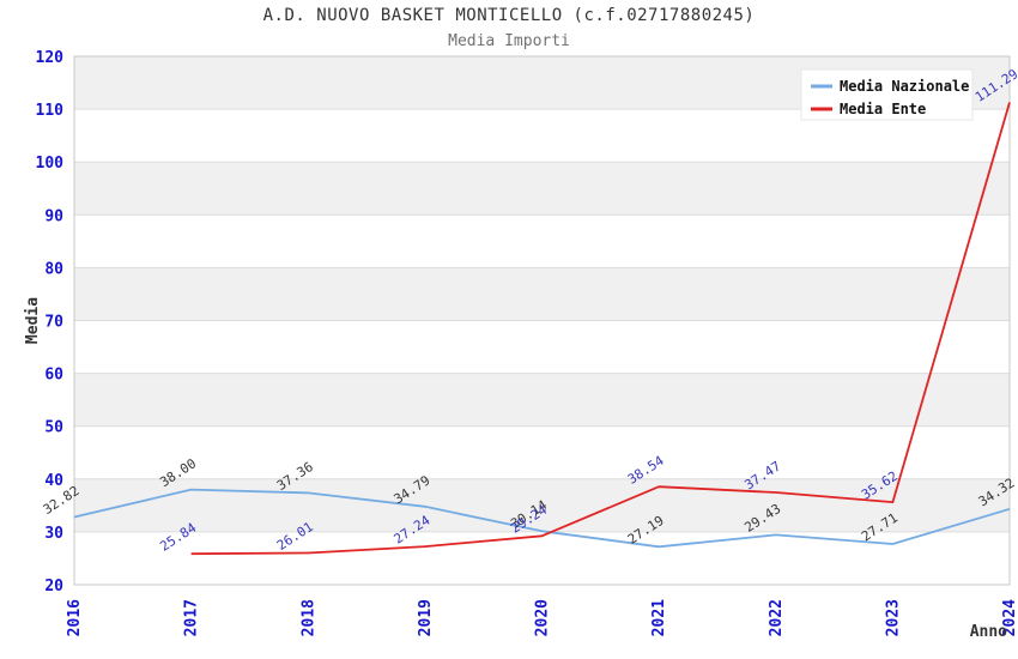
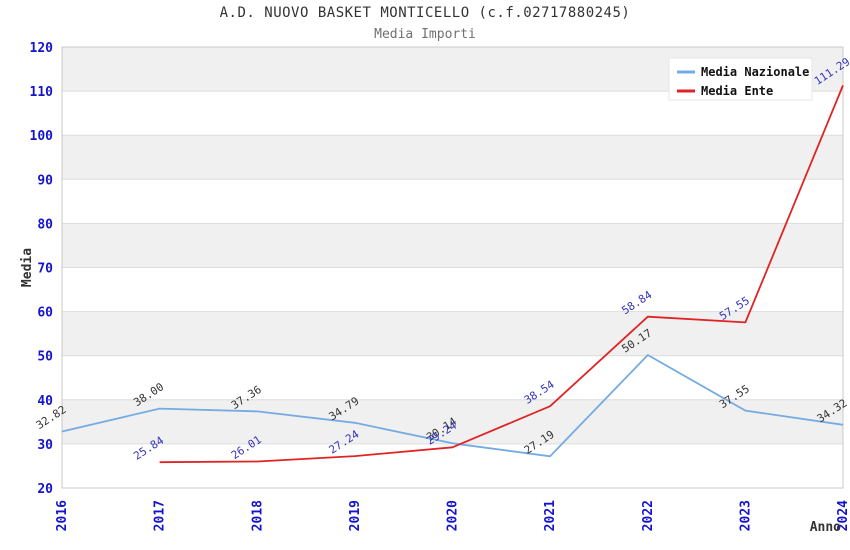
Media Nazionale/2022: 29.43 -> 50.17
Media Ente/2022: 37.47 -> 58.84
Media Nazionale/2023: 27.71 -> 37.55
Media Ente/2023: 35.62 -> 57.55
